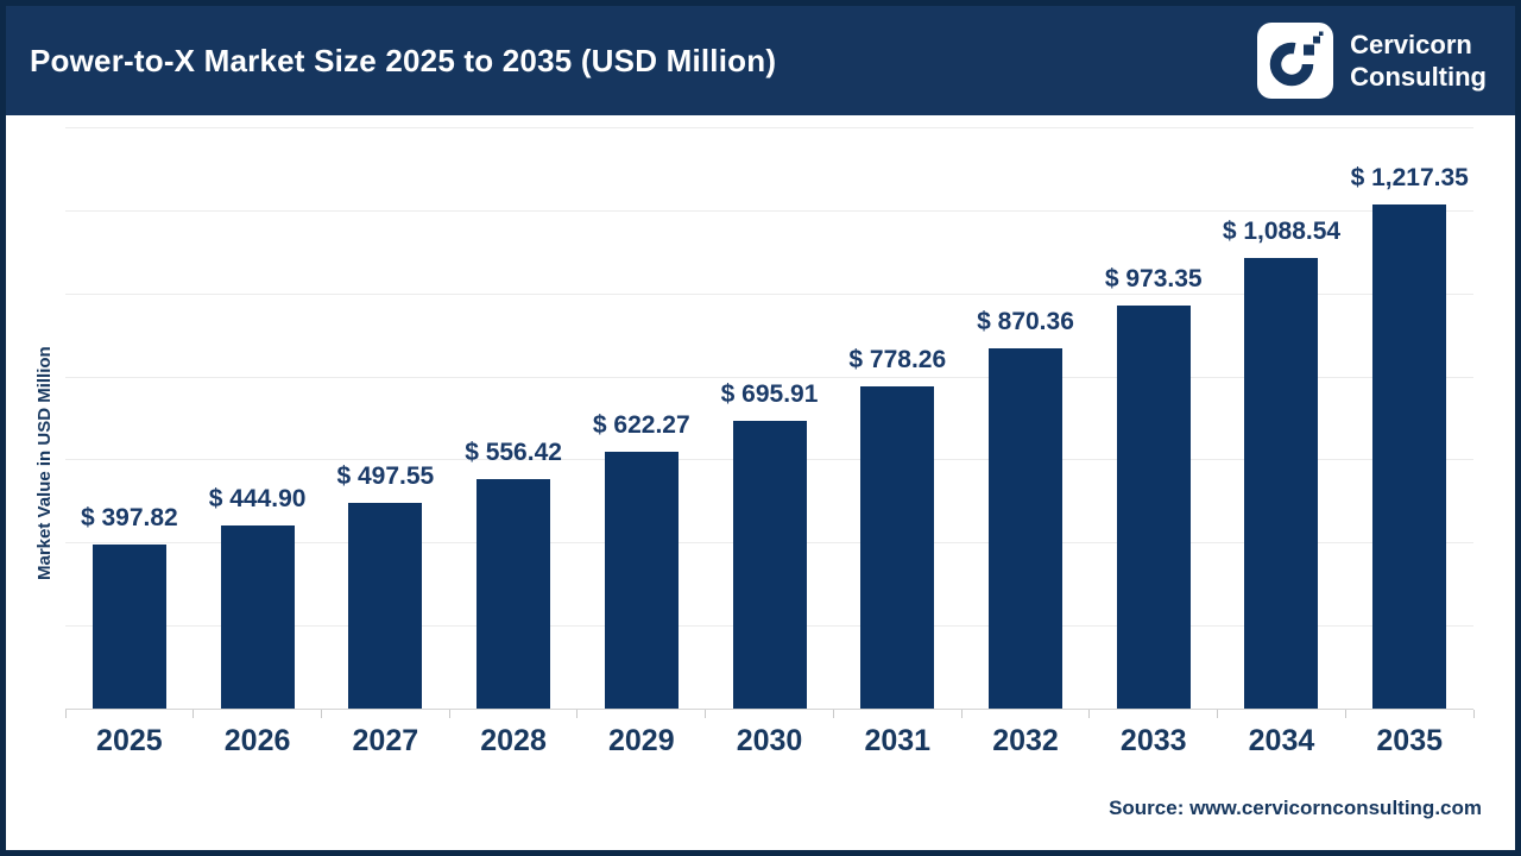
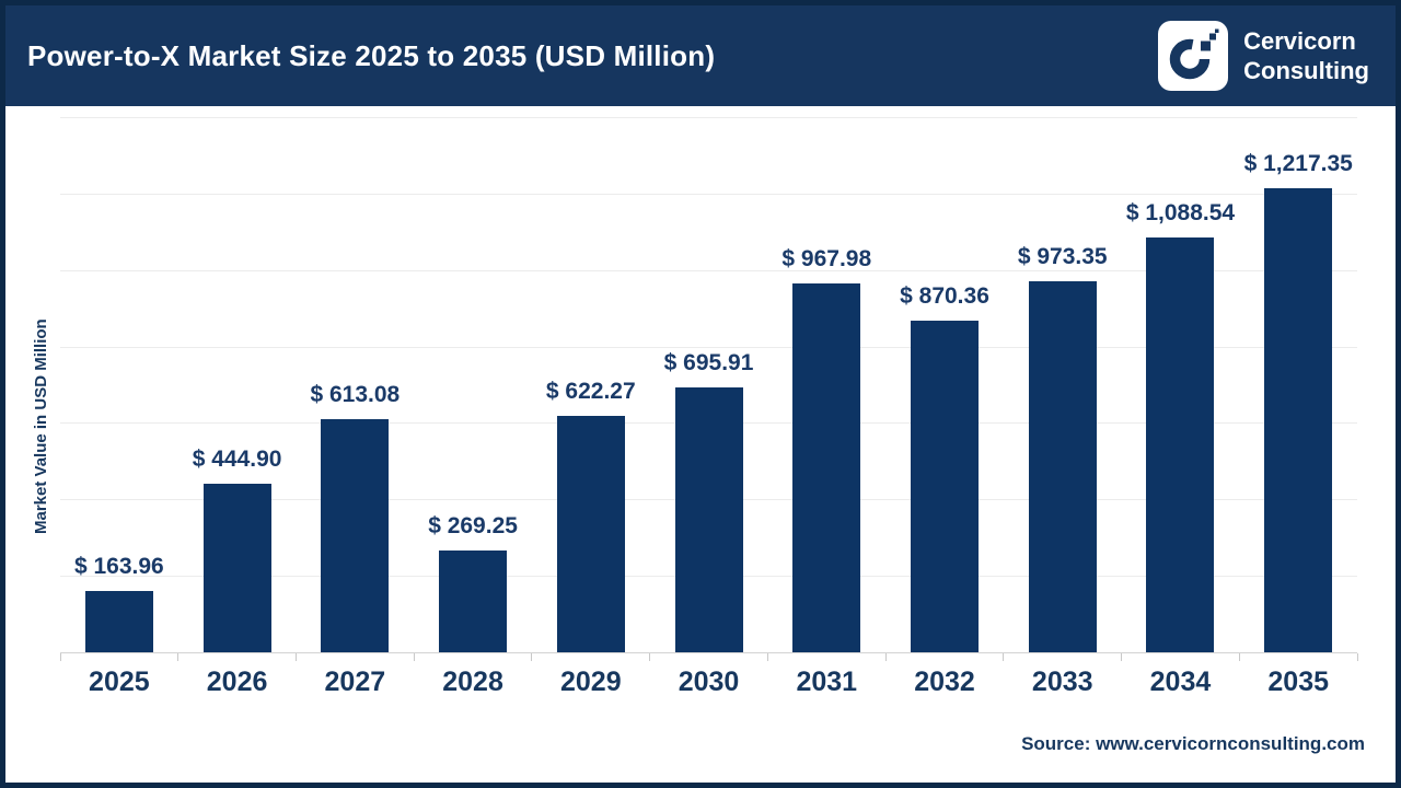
2025: 397.82 -> 163.96
2027: 497.55 -> 613.08
2028: 556.42 -> 269.25
2031: 778.26 -> 967.98
